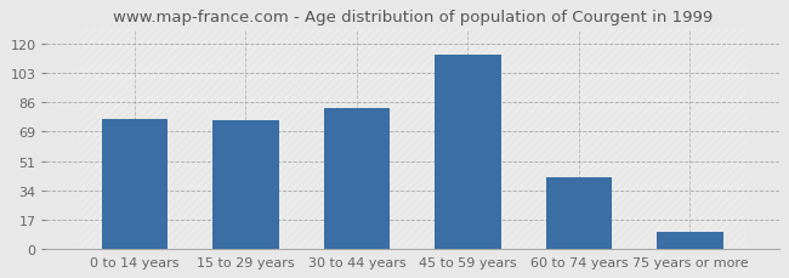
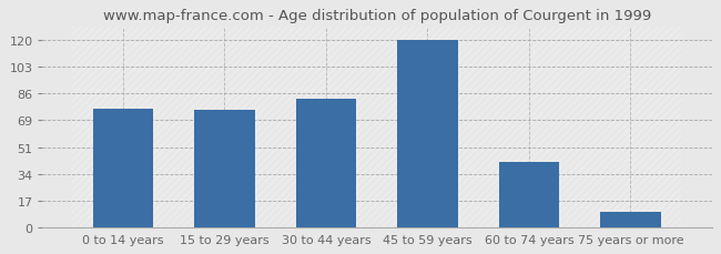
45 to 59 years: 113 -> 120
